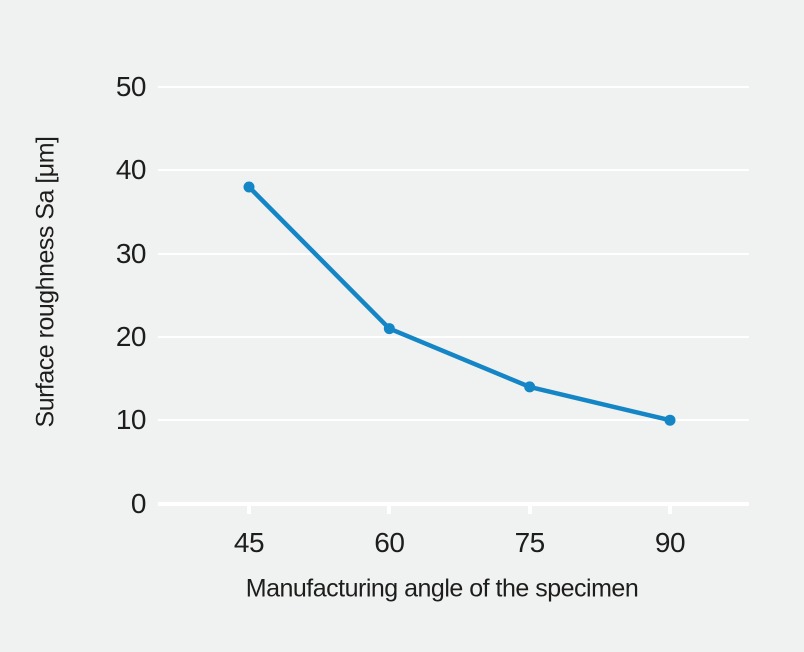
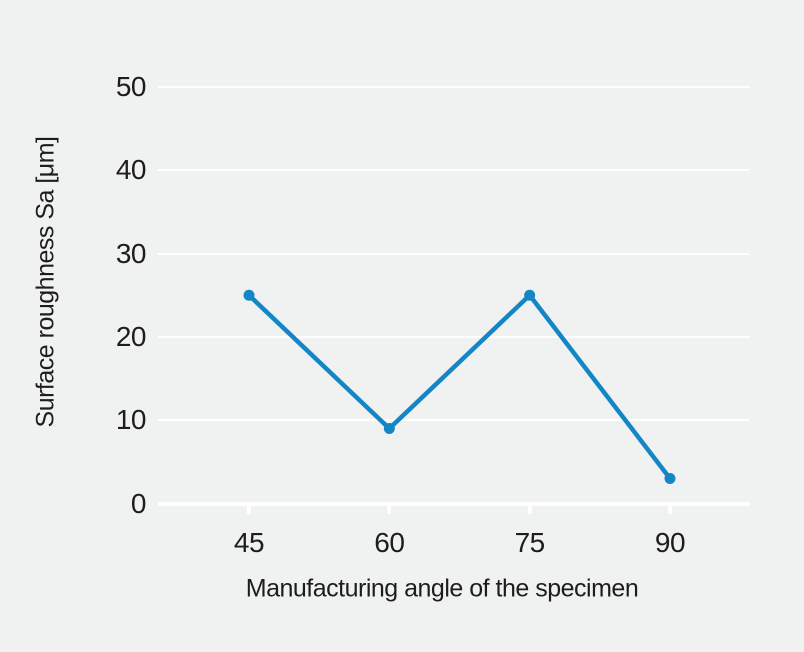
45: 38 -> 25
60: 21 -> 9
75: 14 -> 25
90: 10 -> 3
